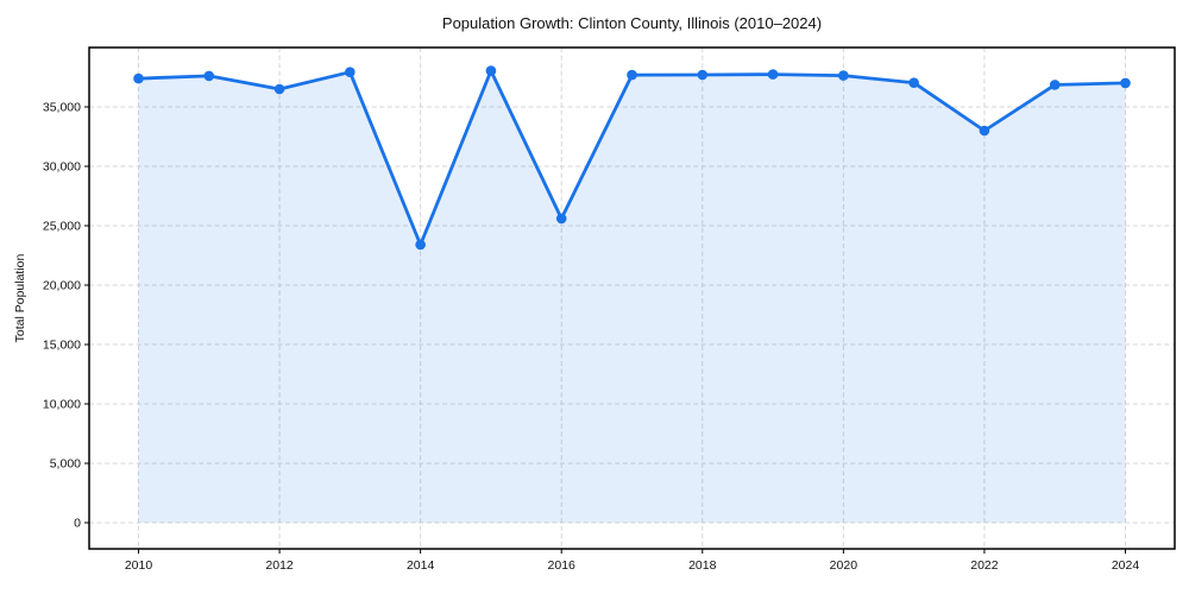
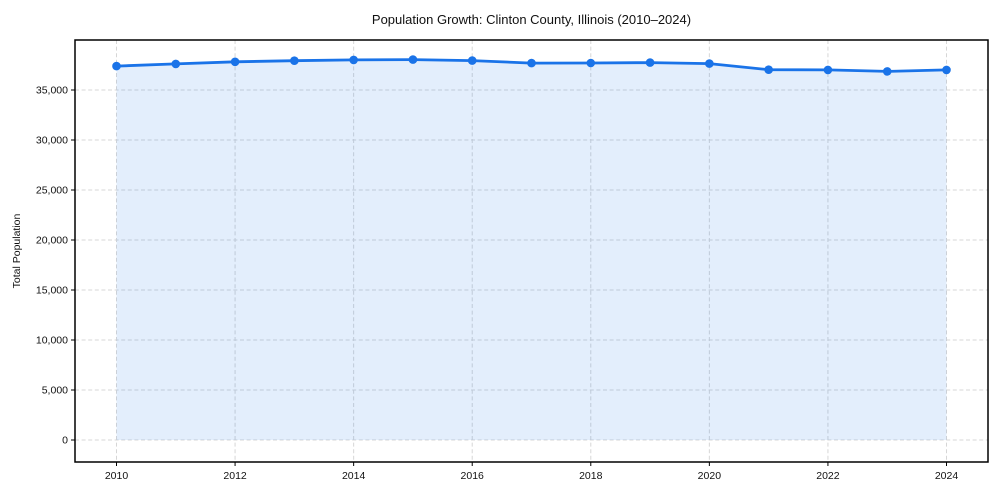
2012: 36500 -> 37800
2014: 23400 -> 38000
2016: 25600 -> 37900
2022: 33000 -> 37000
